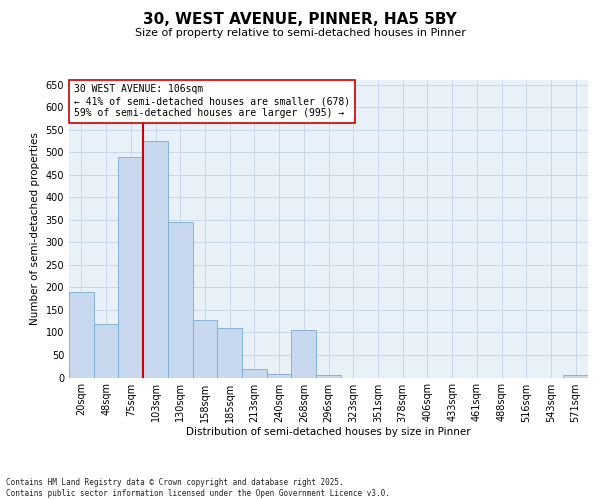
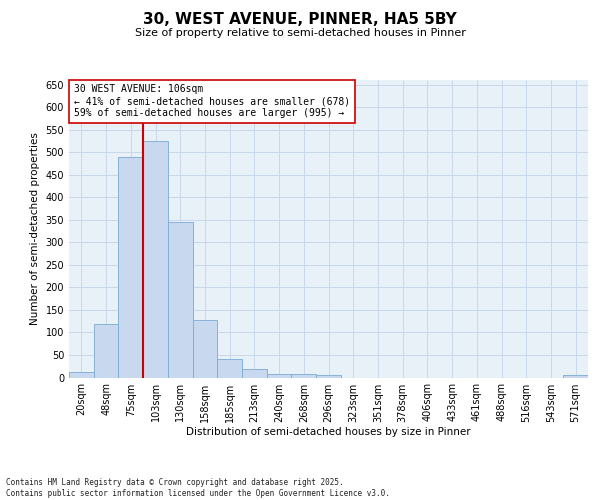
20sqm: 190 -> 12
185sqm: 110 -> 42
268sqm: 105 -> 8
